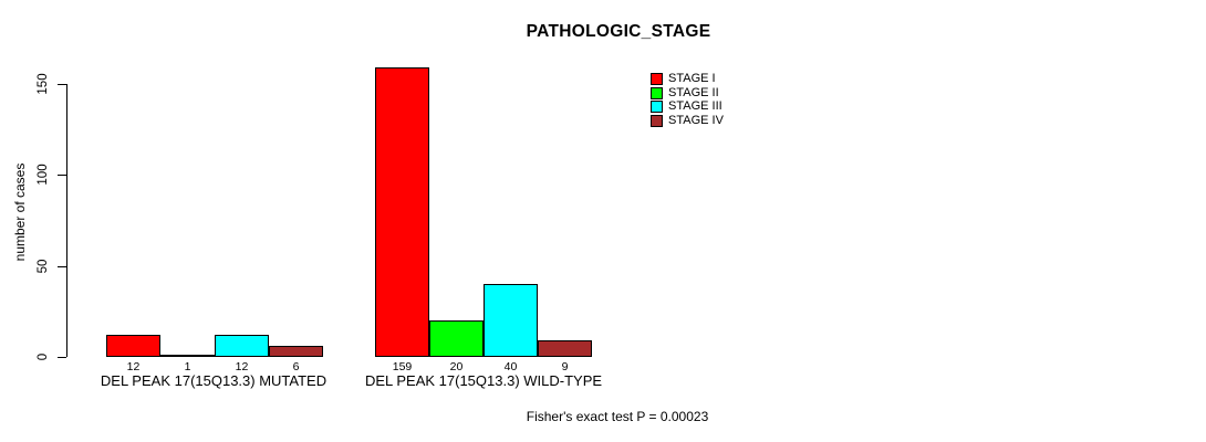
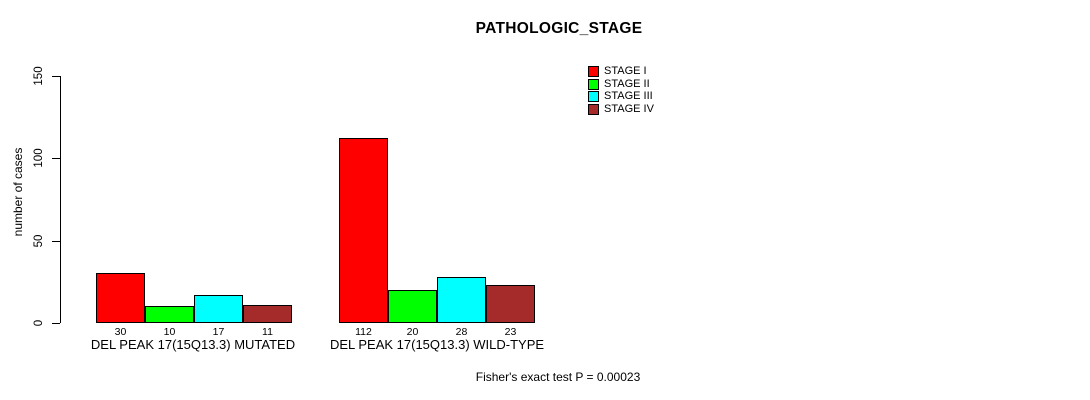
STAGE I/DEL PEAK 17(15Q13.3) MUTATED: 12 -> 30
STAGE II/DEL PEAK 17(15Q13.3) MUTATED: 1 -> 10
STAGE III/DEL PEAK 17(15Q13.3) MUTATED: 12 -> 17
STAGE IV/DEL PEAK 17(15Q13.3) MUTATED: 6 -> 11
STAGE I/DEL PEAK 17(15Q13.3) WILD-TYPE: 159 -> 112
STAGE III/DEL PEAK 17(15Q13.3) WILD-TYPE: 40 -> 28
STAGE IV/DEL PEAK 17(15Q13.3) WILD-TYPE: 9 -> 23
